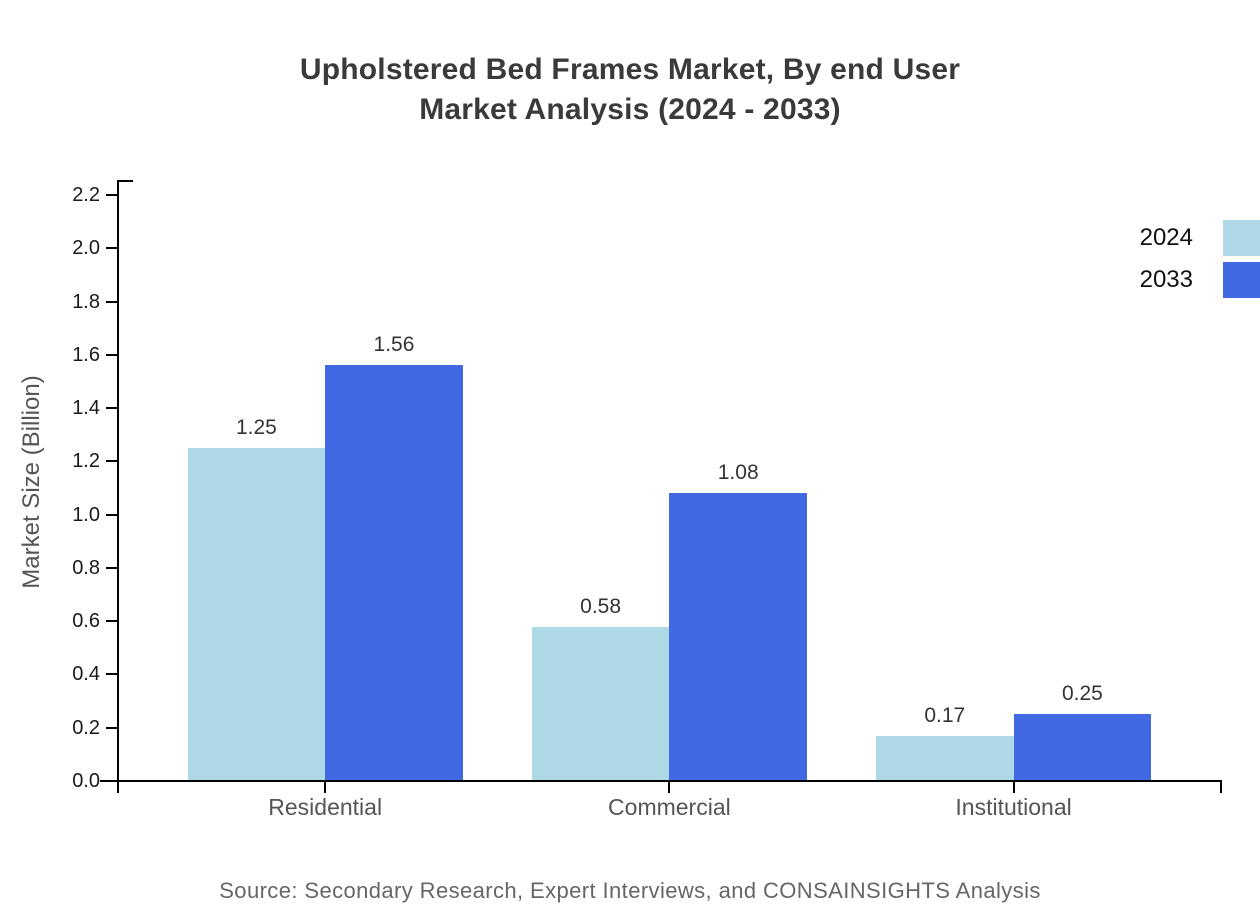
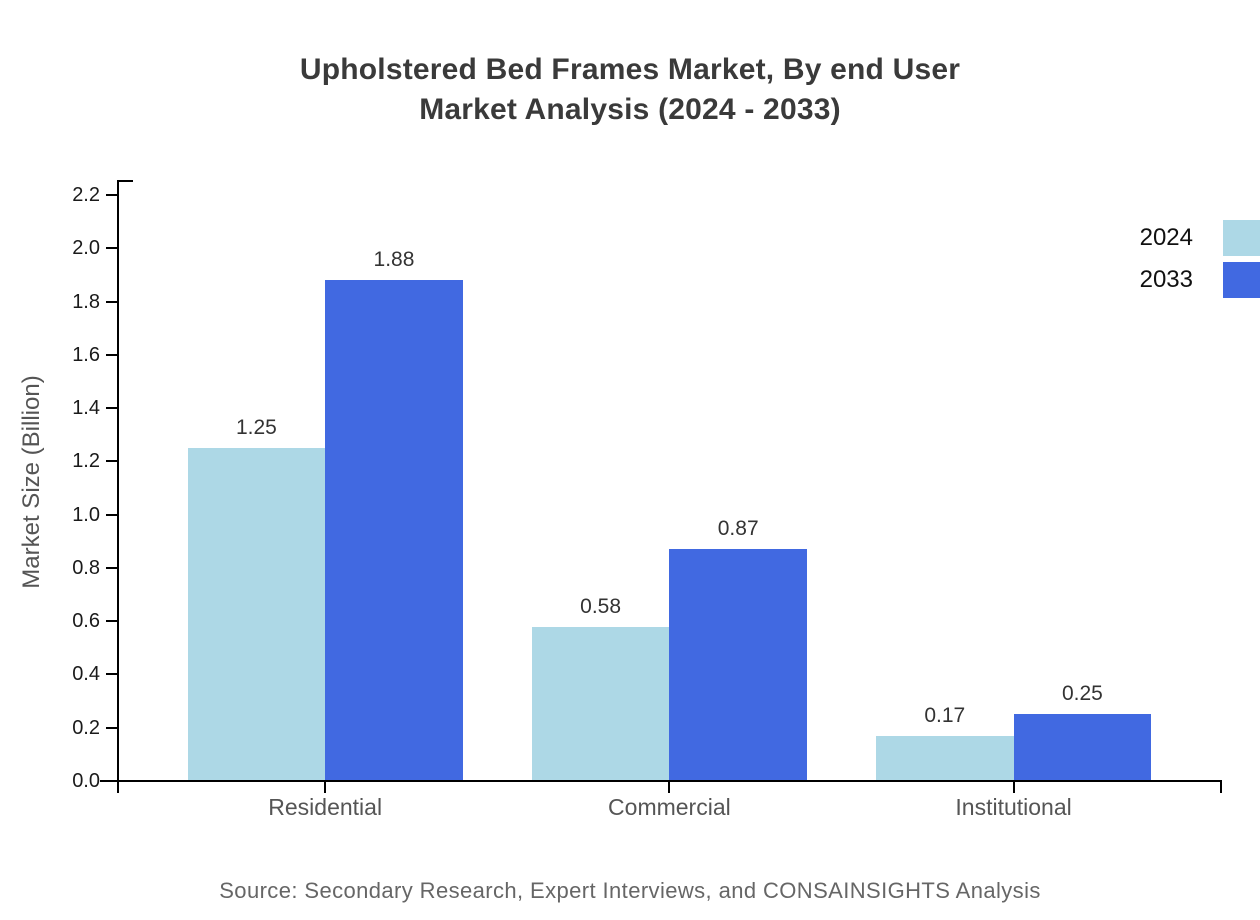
2033/Residential: 1.56 -> 1.88
2033/Commercial: 1.08 -> 0.87
